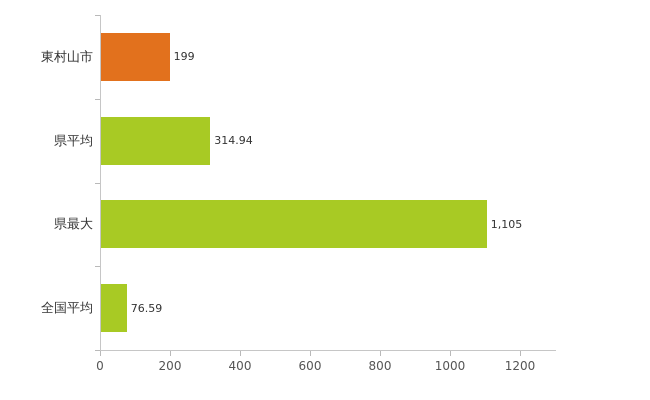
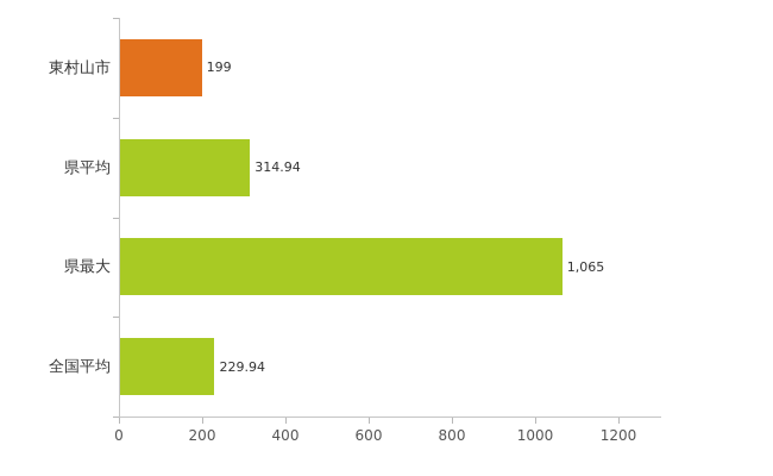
県最大: 1,105 -> 1,065
全国平均: 76.59 -> 229.94
